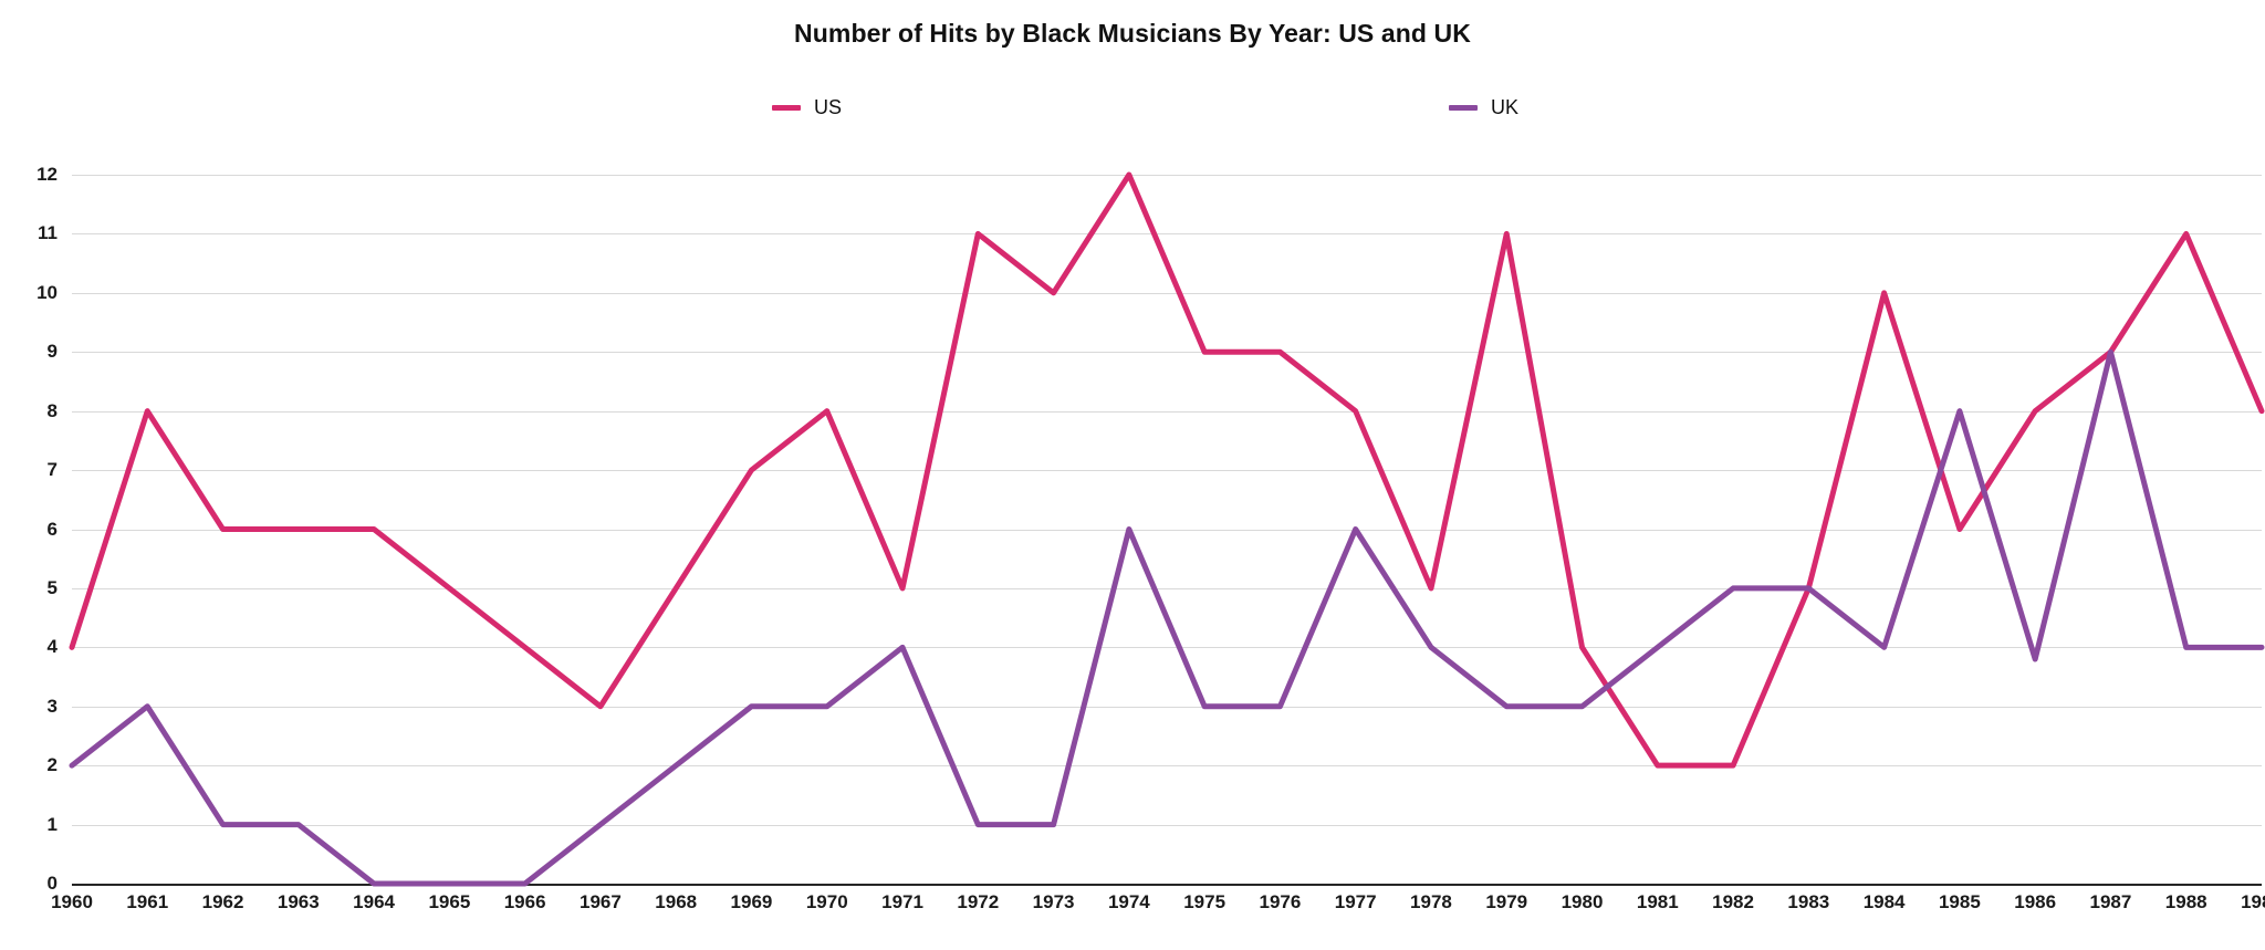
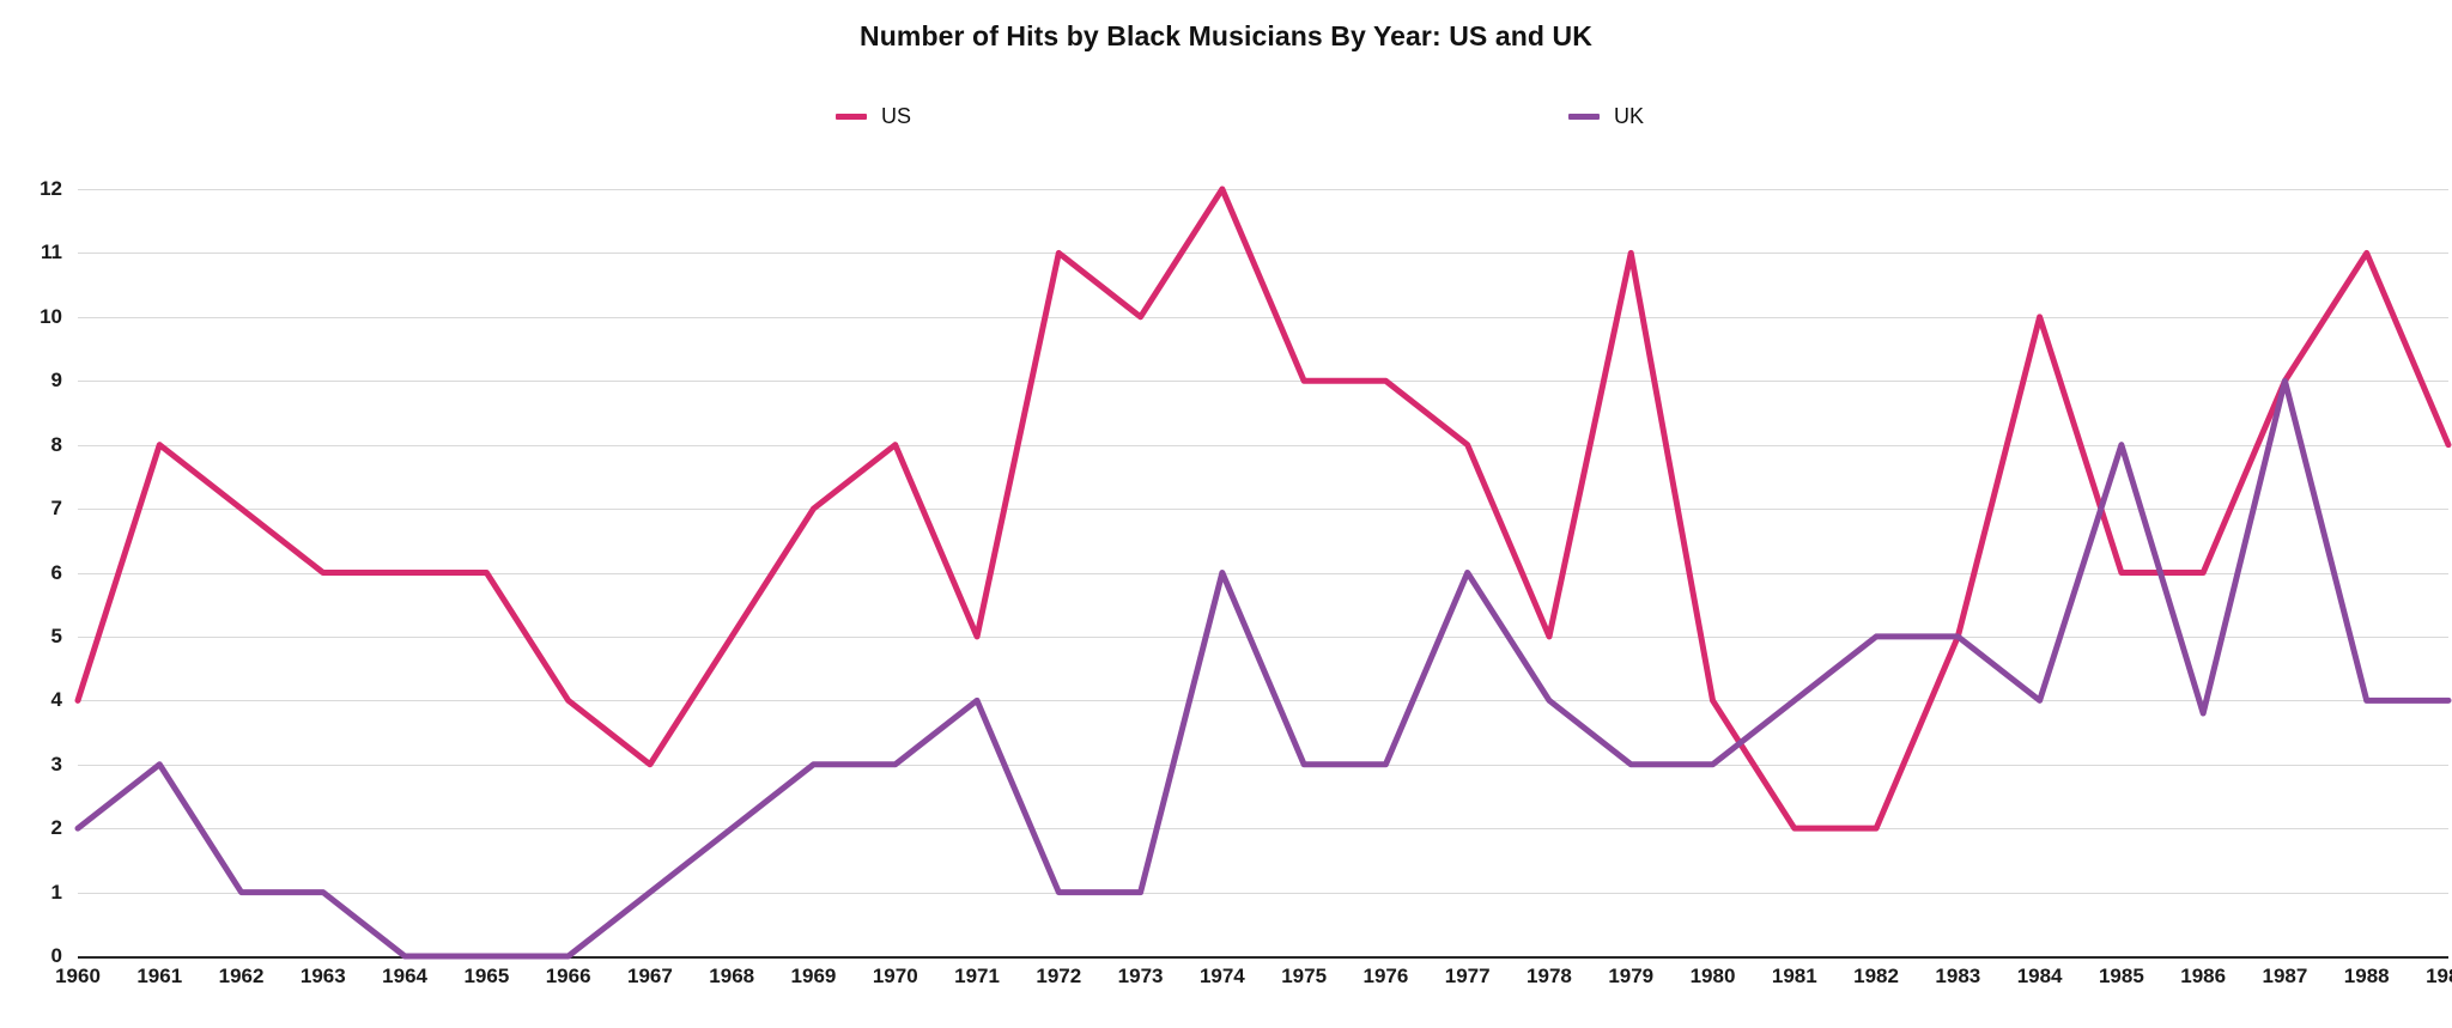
US/1962: 6 -> 7
US/1965: 5 -> 6
US/1986: 8 -> 6
